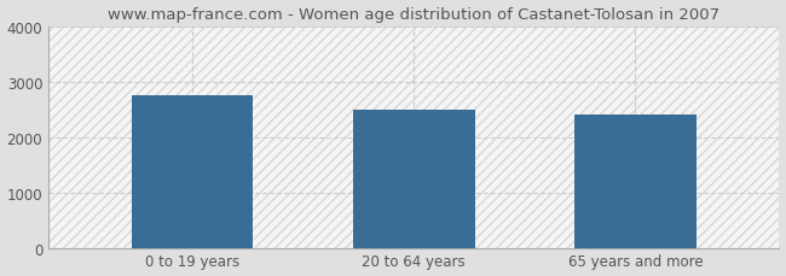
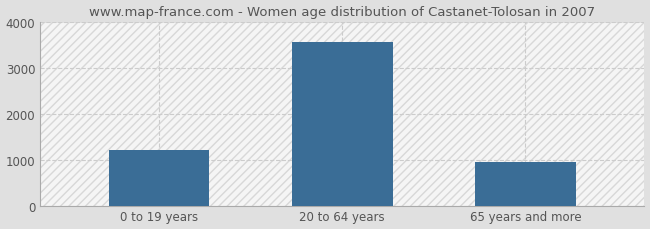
0 to 19 years: 2750 -> 1200
20 to 64 years: 2500 -> 3560
65 years and more: 2400 -> 950
